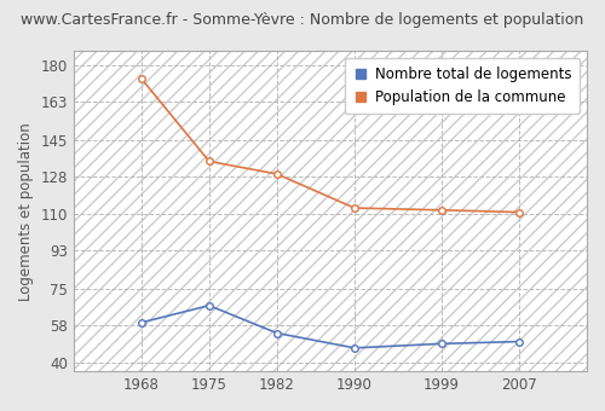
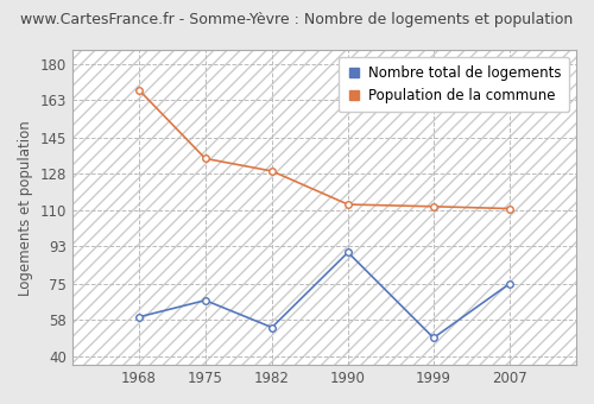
Population de la commune/1968: 174 -> 168
Nombre total de logements/1990: 47 -> 90
Nombre total de logements/2007: 50 -> 75
